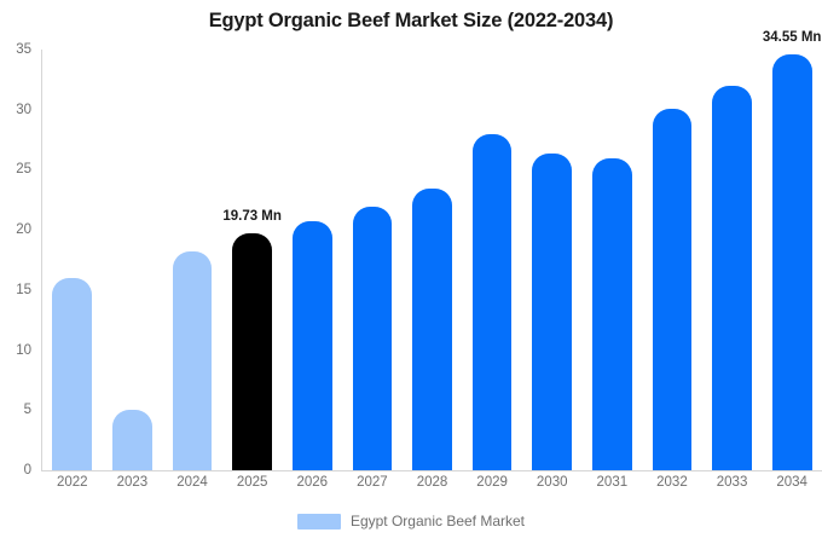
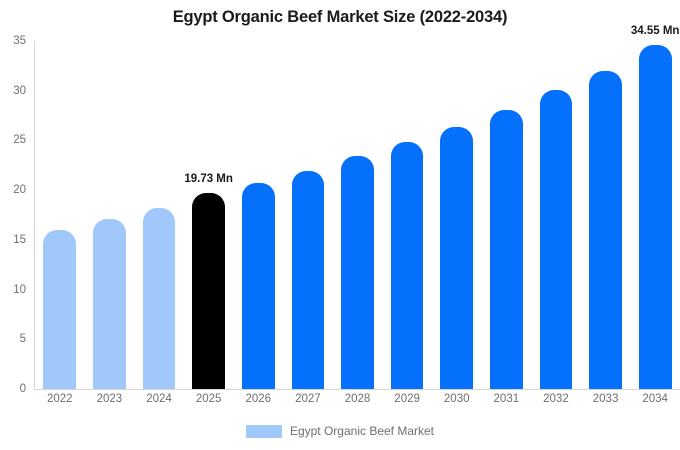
2023: 5 -> 17
2029: 28 -> 25
2031: 26 -> 28
